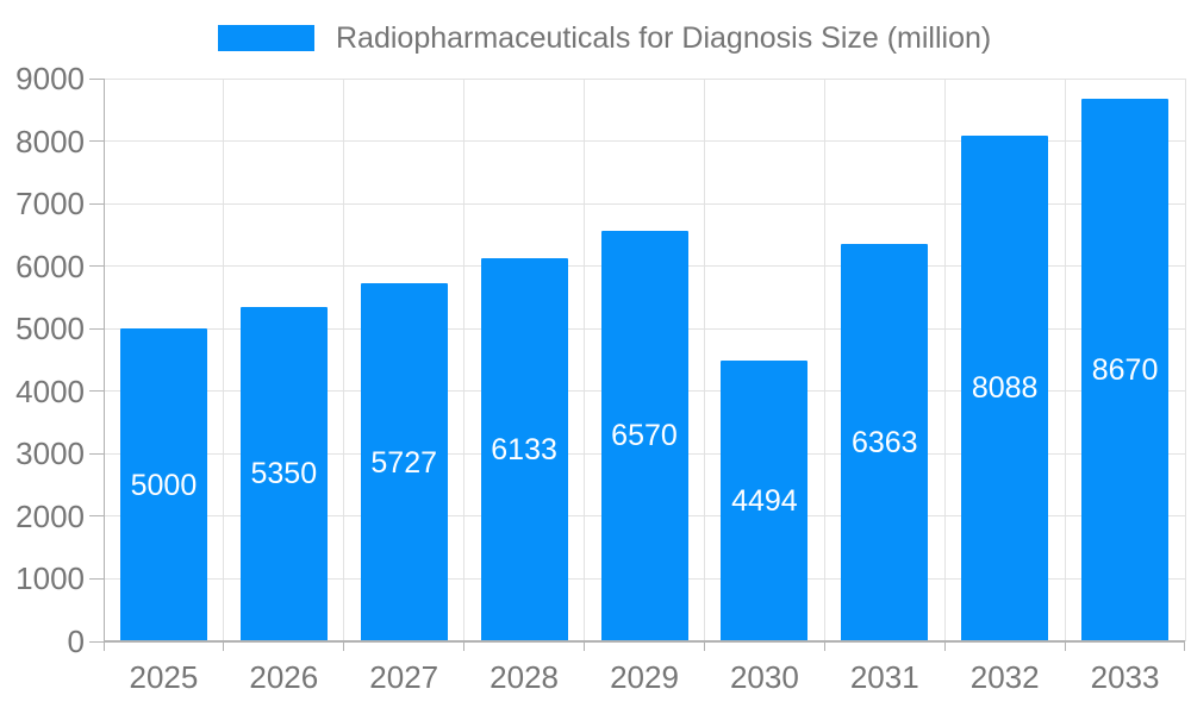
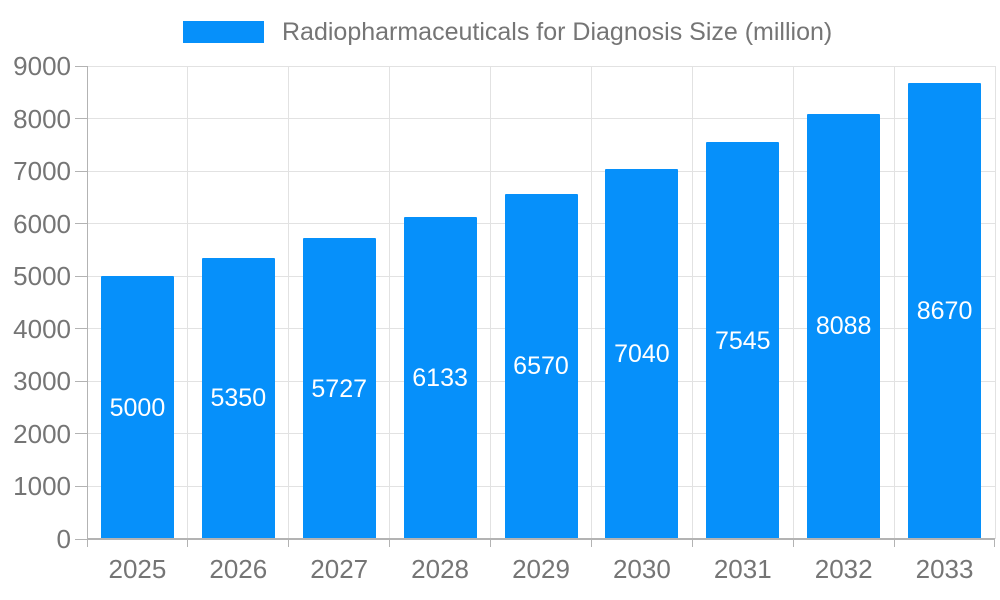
2030: 4494 -> 7040
2031: 6363 -> 7545
